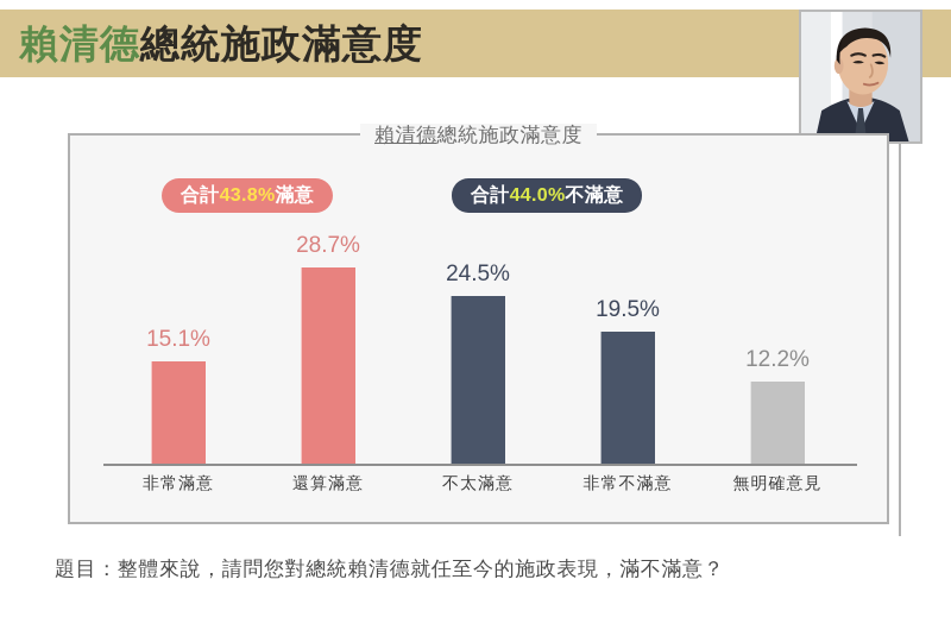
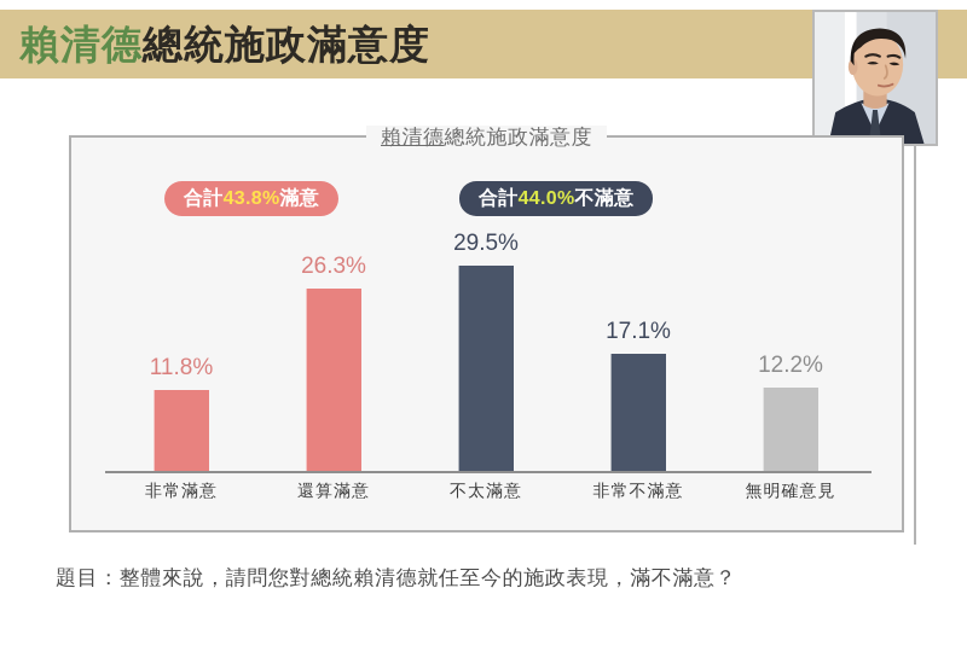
非常滿意: 15.1% -> 11.8%
還算滿意: 28.7% -> 26.3%
不太滿意: 24.5% -> 29.5%
非常不滿意: 19.5% -> 17.1%
